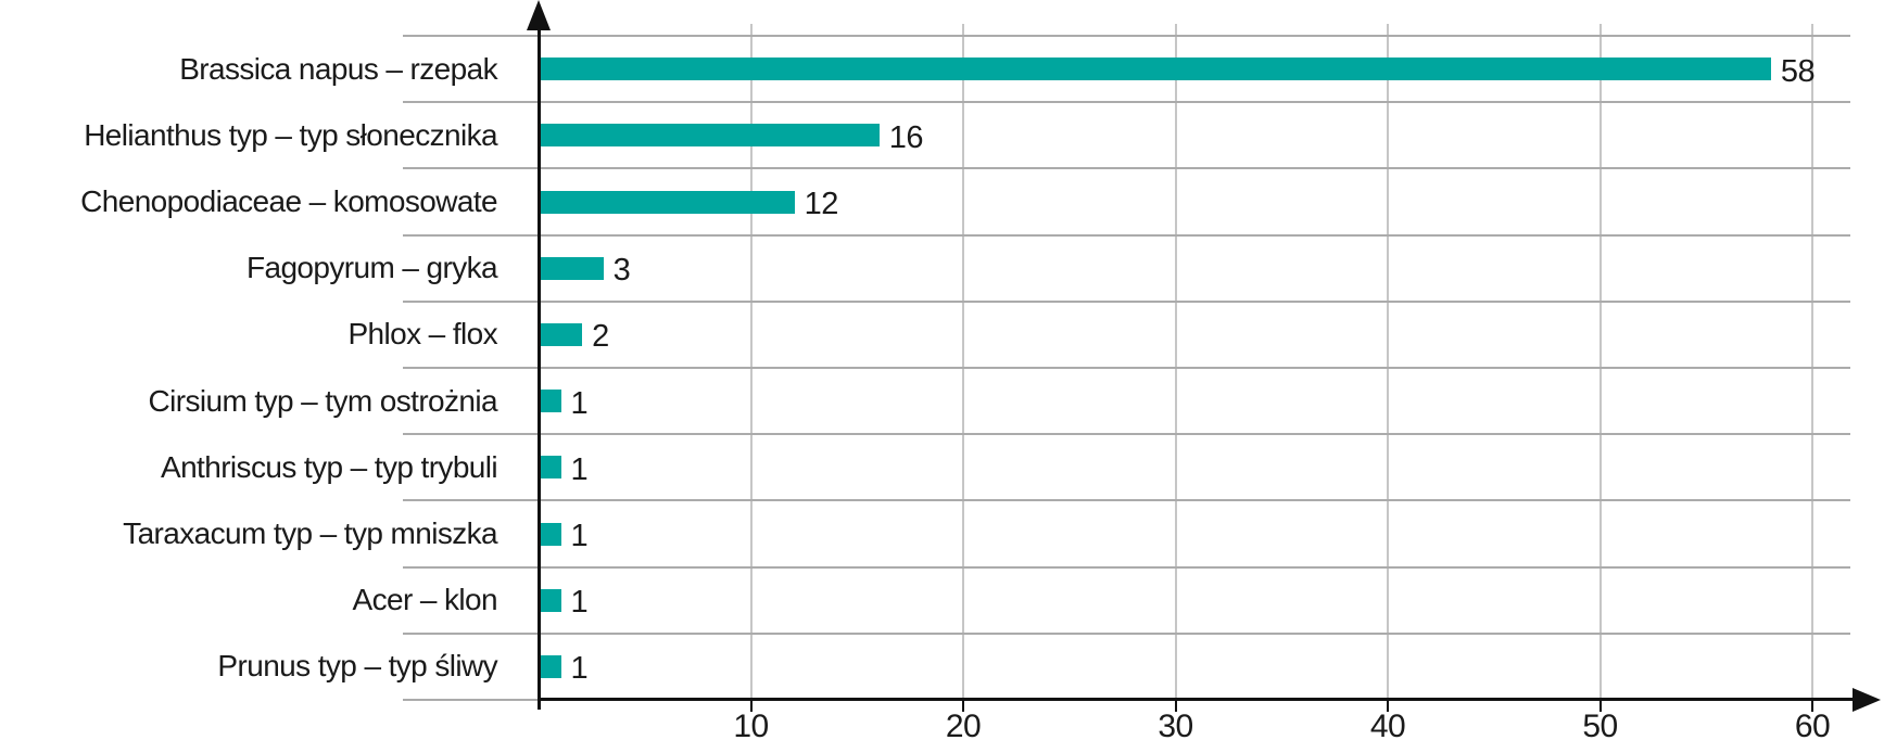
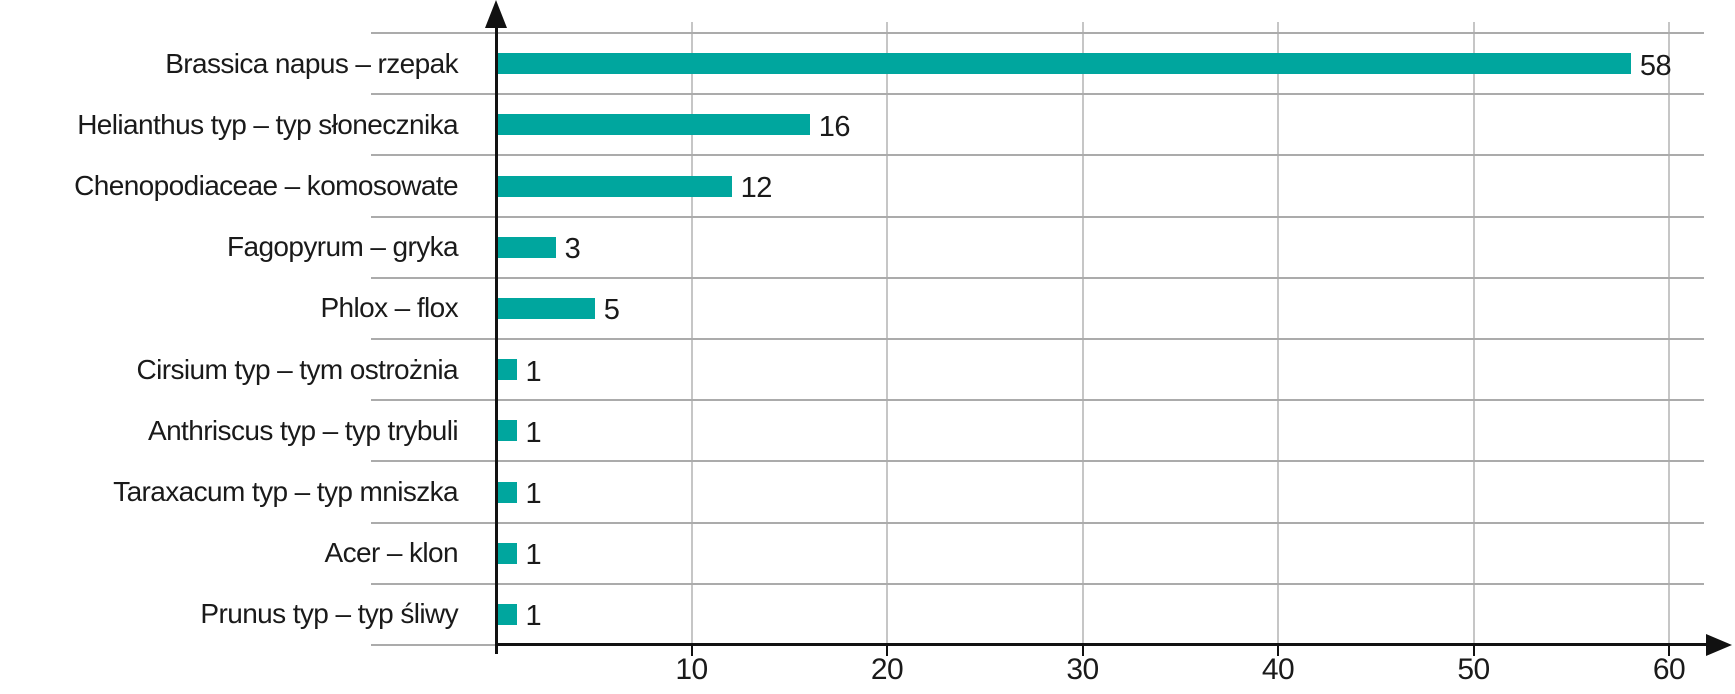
Phlox – flox: 2 -> 5
